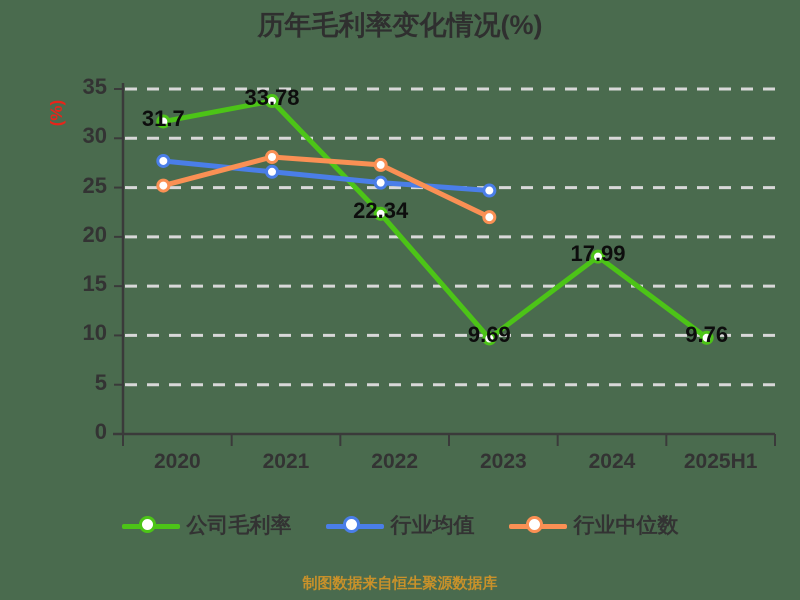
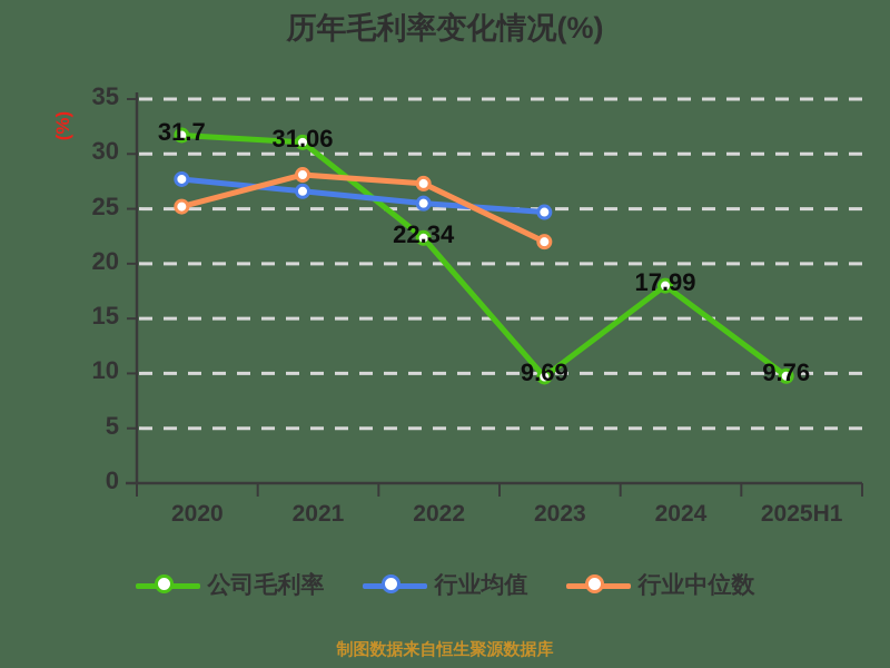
公司毛利率/2021: 33.78 -> 31.06
